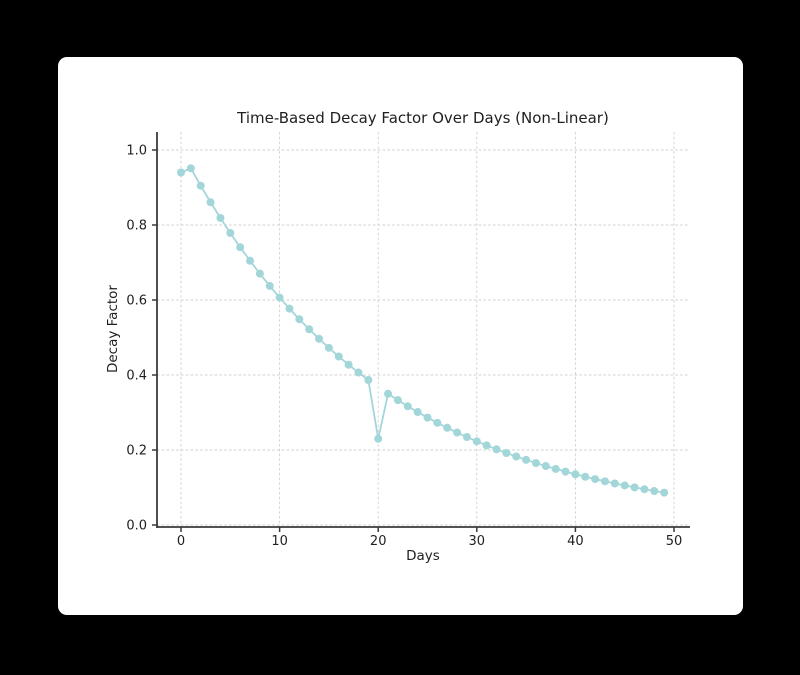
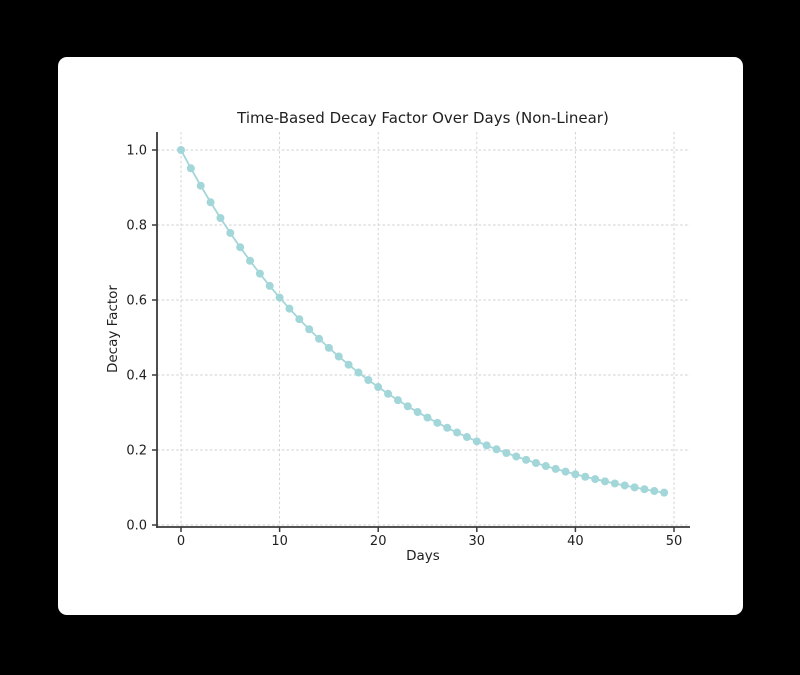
0: 0.94 -> 1.00
20: 0.23 -> 0.37
